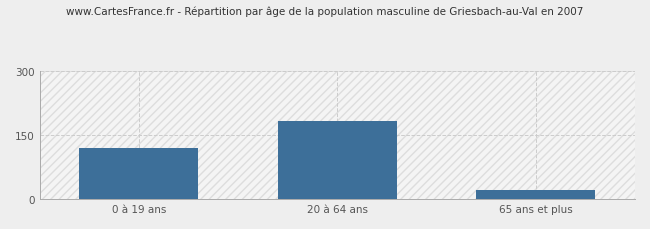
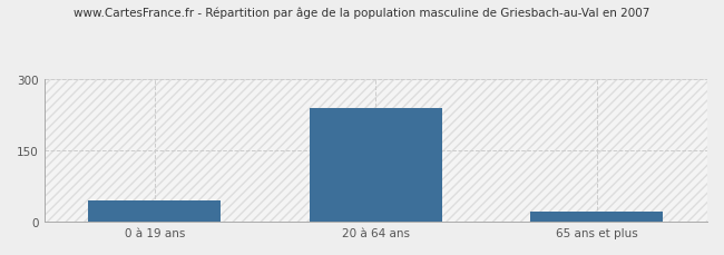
0 à 19 ans: 120 -> 45
20 à 64 ans: 183 -> 240
